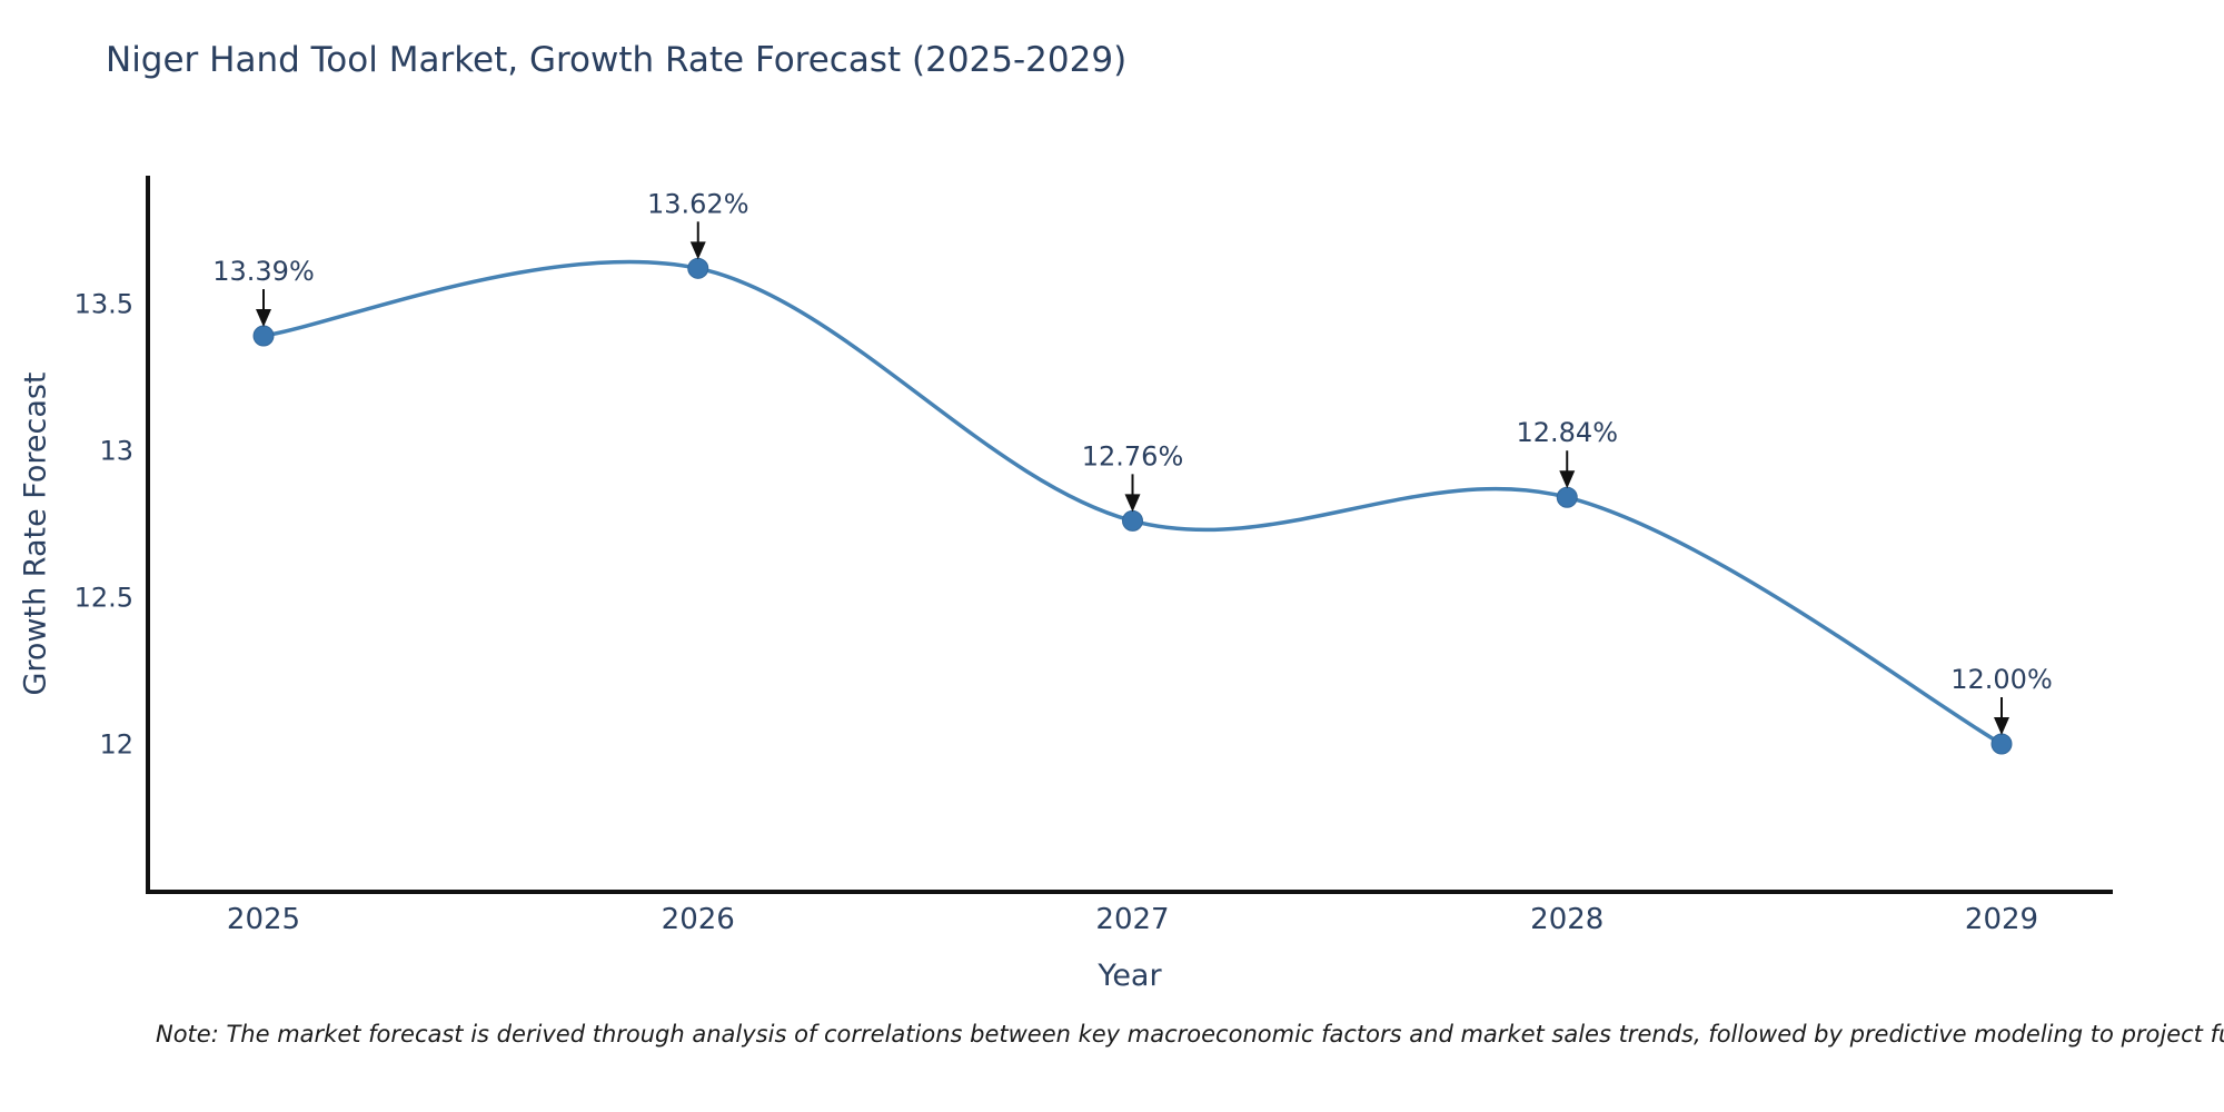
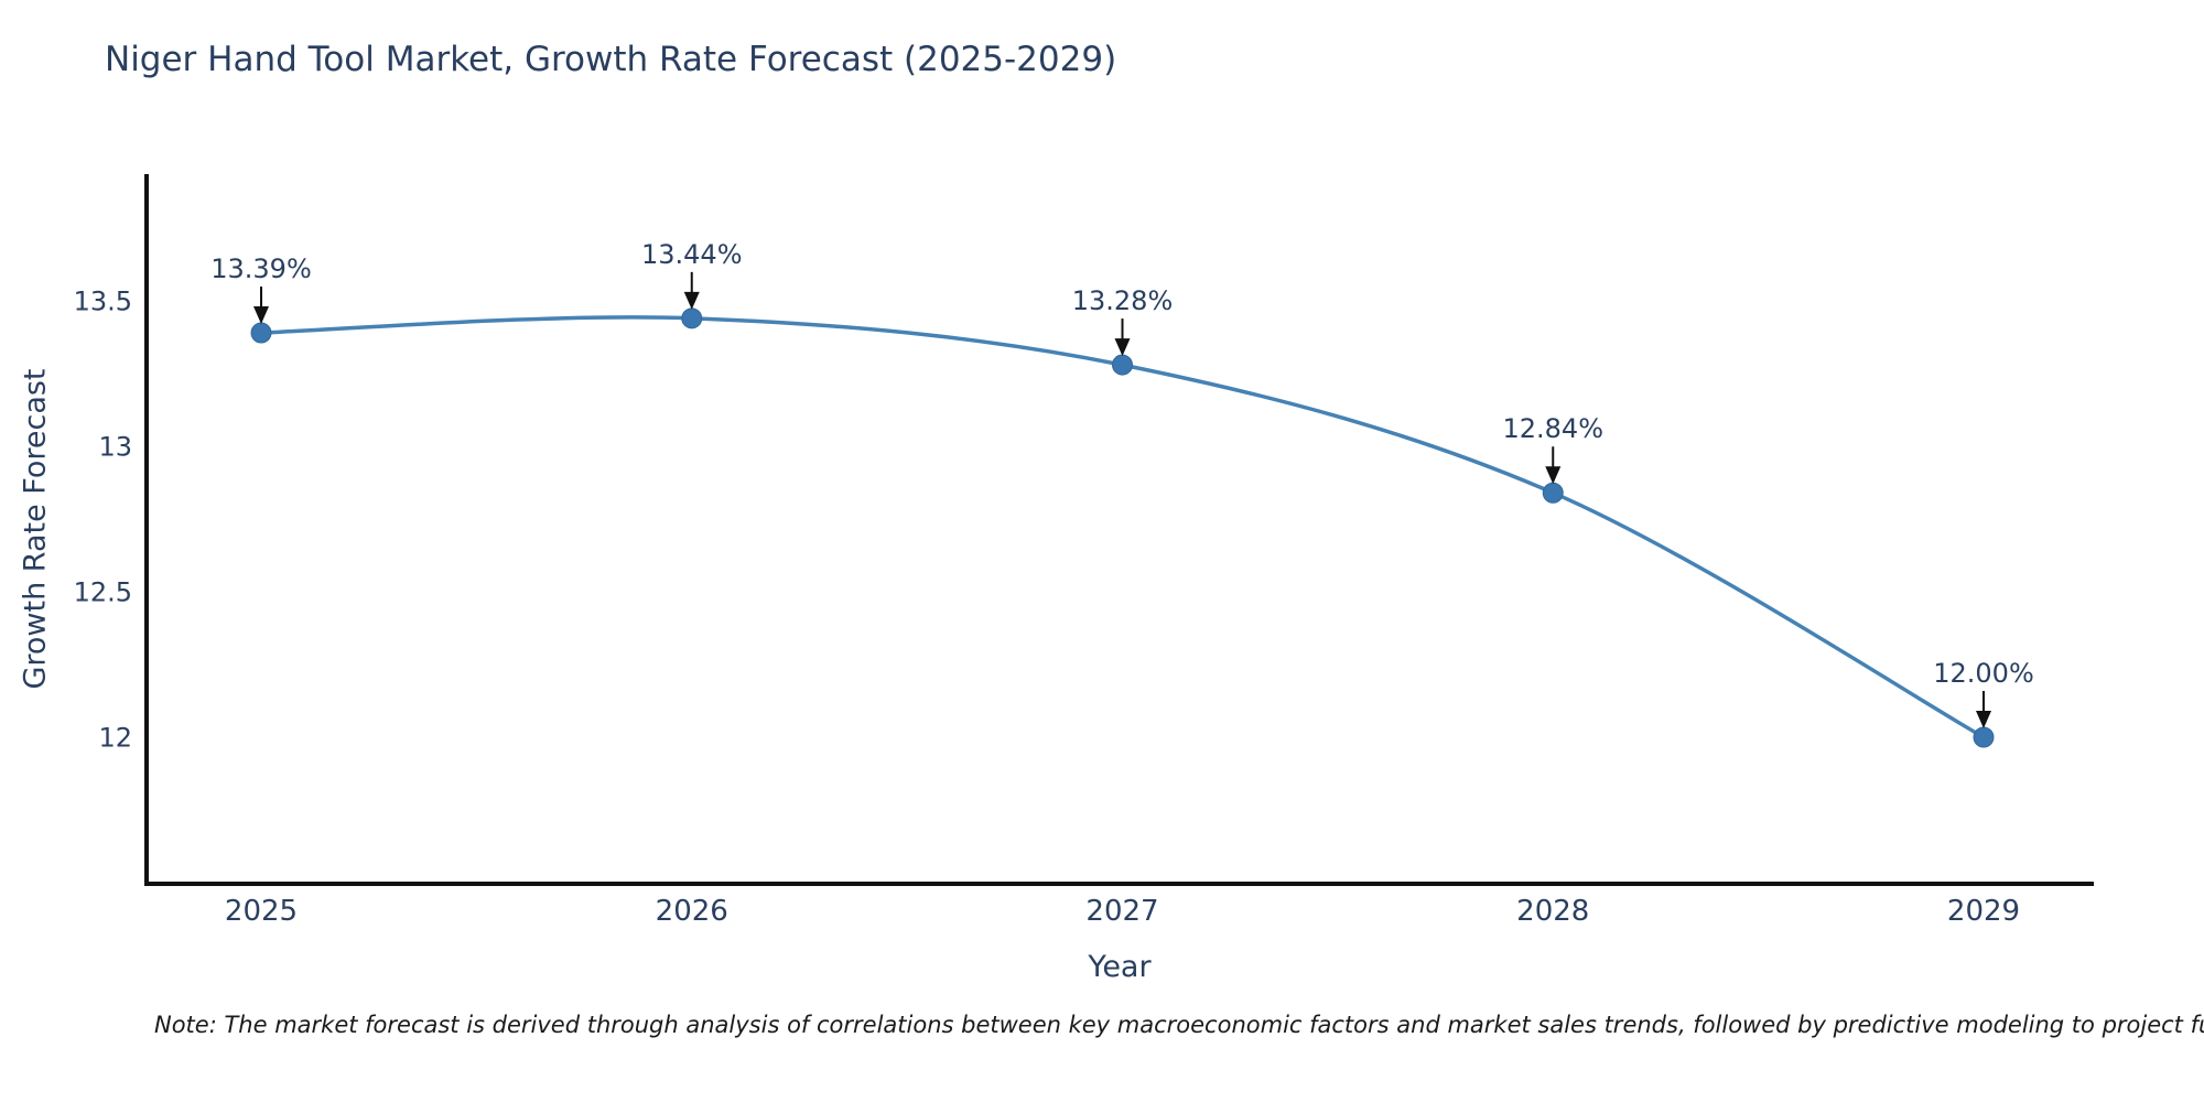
2026: 13.62% -> 13.44%
2027: 12.76% -> 13.28%
